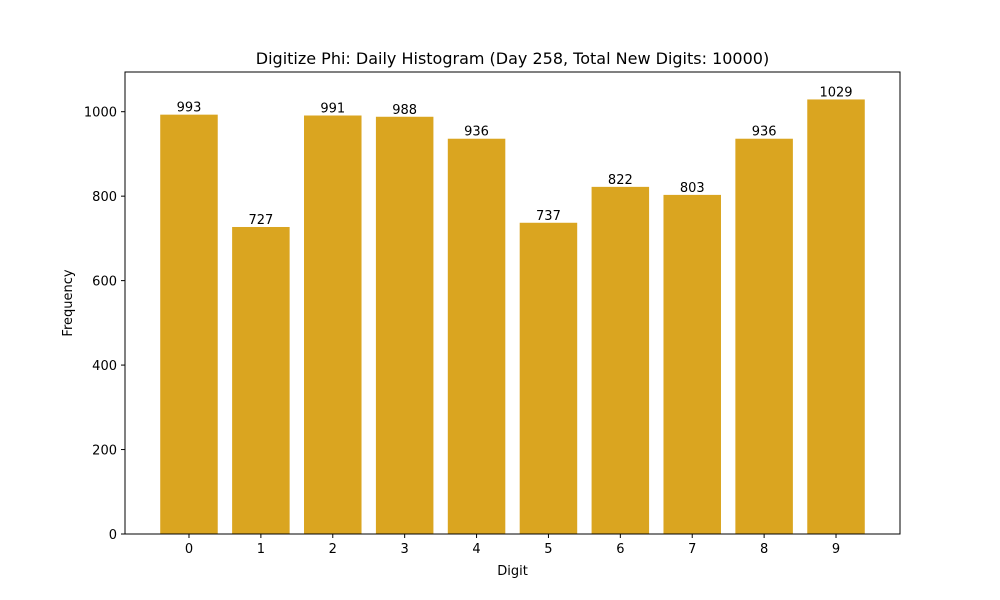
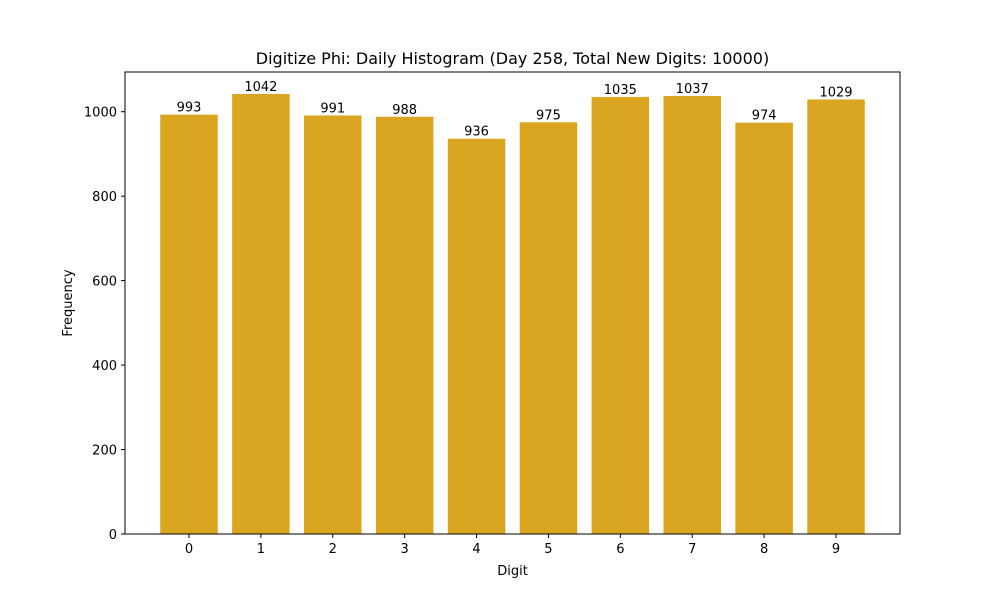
1: 727 -> 1042
5: 737 -> 975
6: 822 -> 1035
7: 803 -> 1037
8: 936 -> 974
